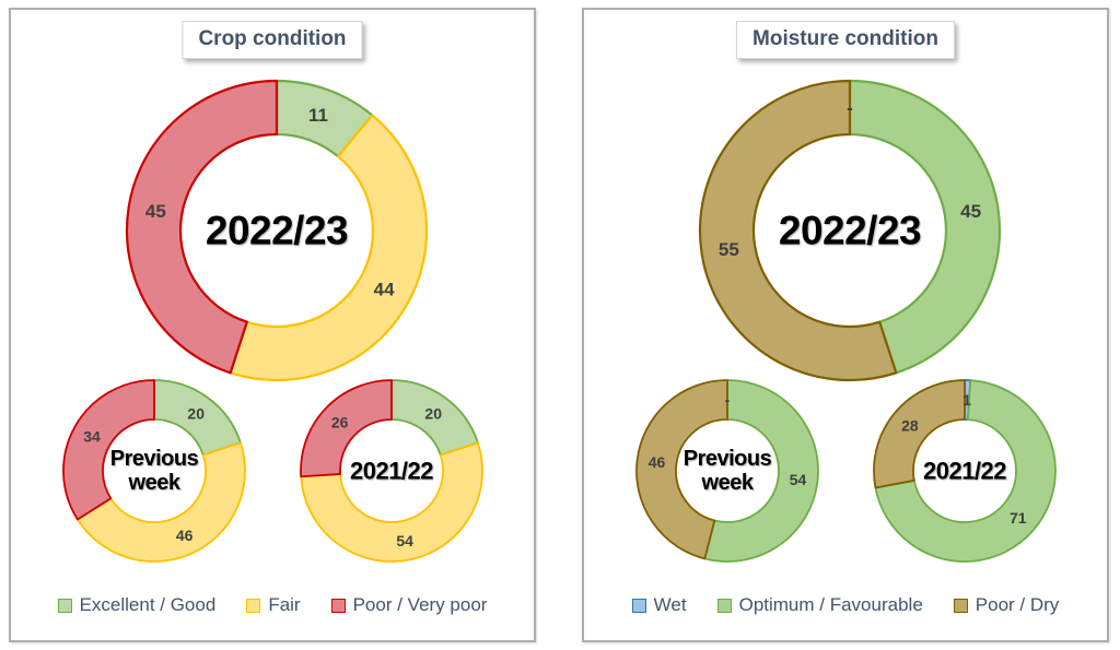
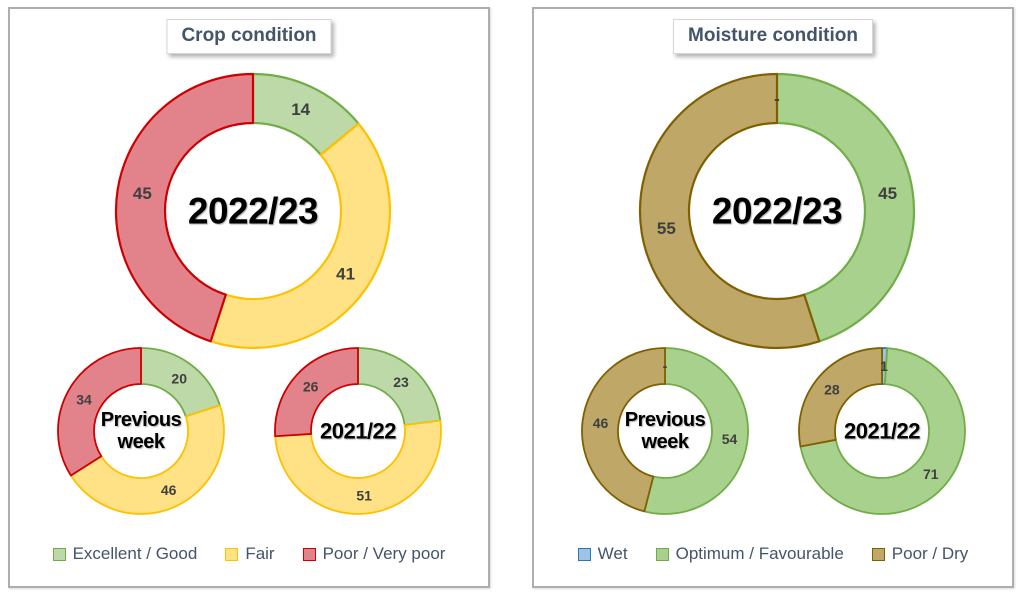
Crop condition/2022/23/Excellent / Good: 11 -> 14
Crop condition/2021/22/Excellent / Good: 20 -> 23
Crop condition/2022/23/Fair: 44 -> 41
Crop condition/2021/22/Fair: 54 -> 51
